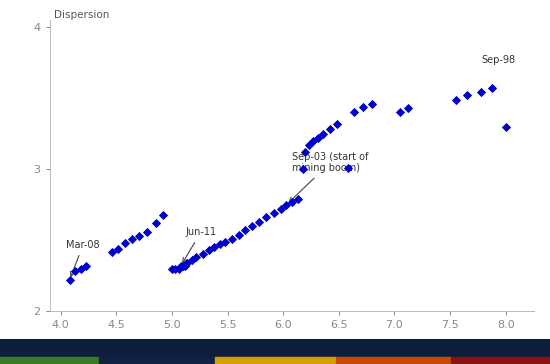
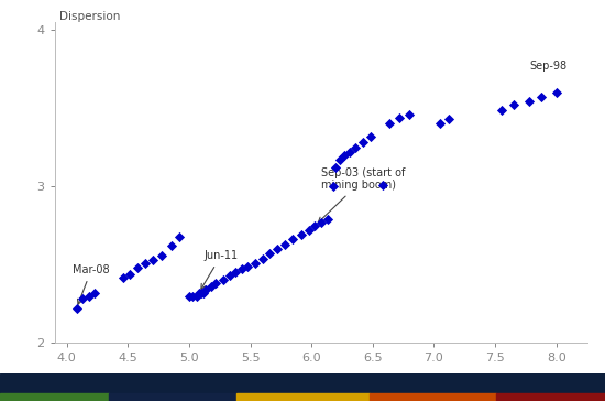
8.0: 3.30 -> 3.60
